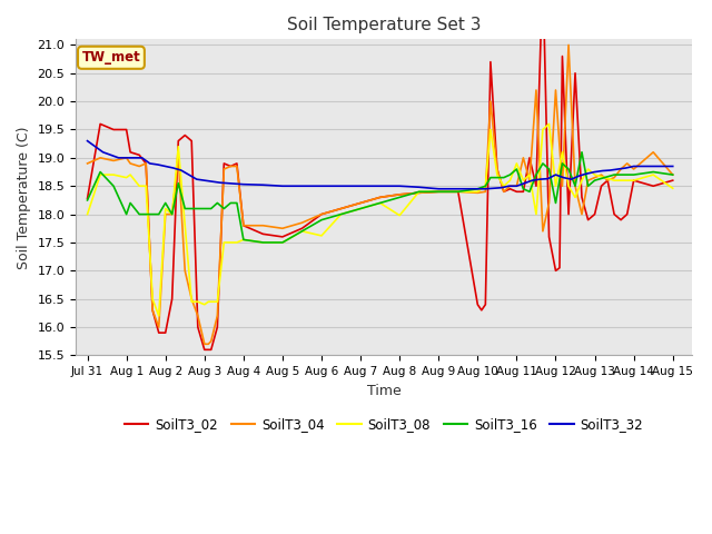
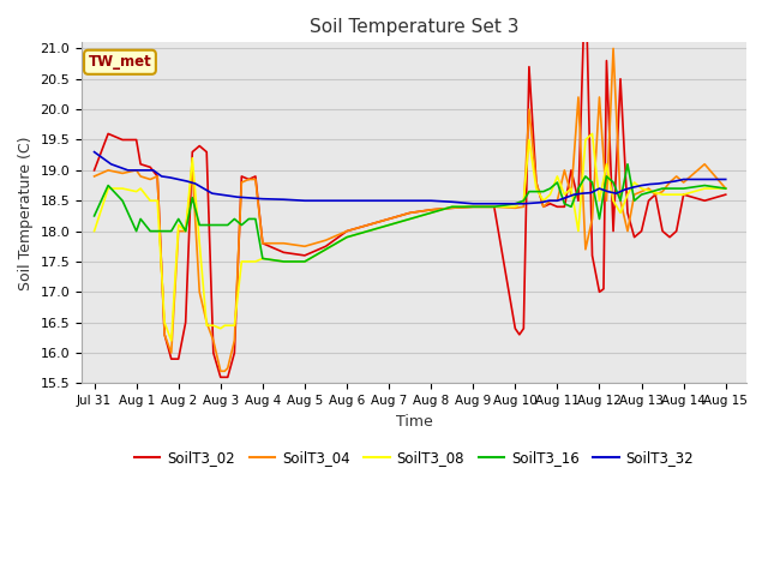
SoilT3_02/Jul 31: 18.28 -> 19.00
SoilT3_08/Aug 6: 17.62 -> 17.90
SoilT3_08/Aug 8: 17.98 -> 18.30
SoilT3_08/Aug 15: 18.46 -> 18.70
